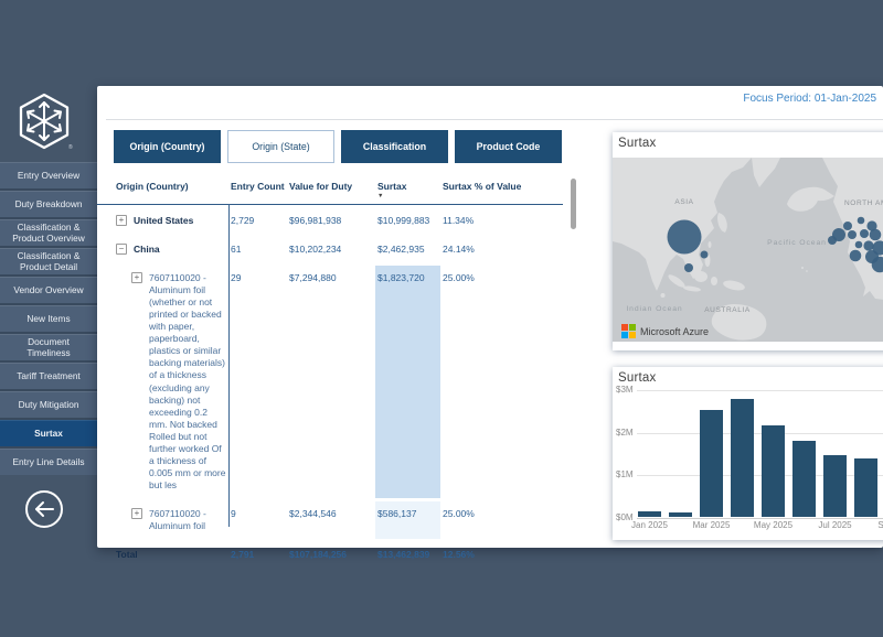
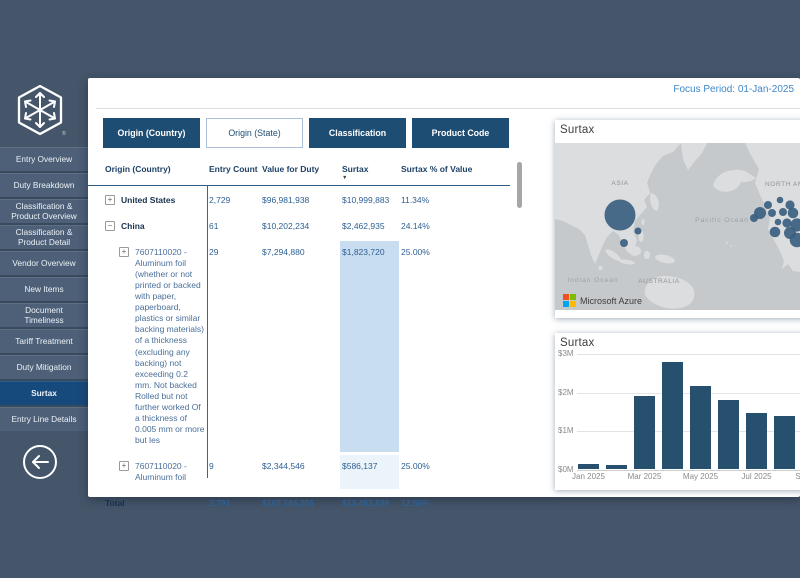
Mar 2025: $2.5M -> $1.9M
